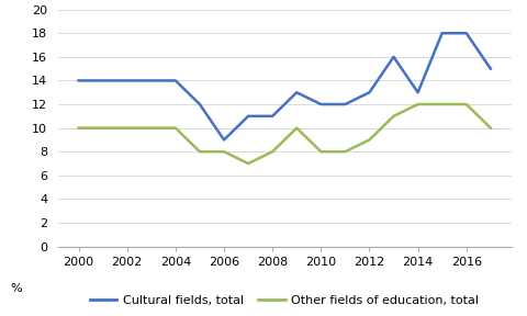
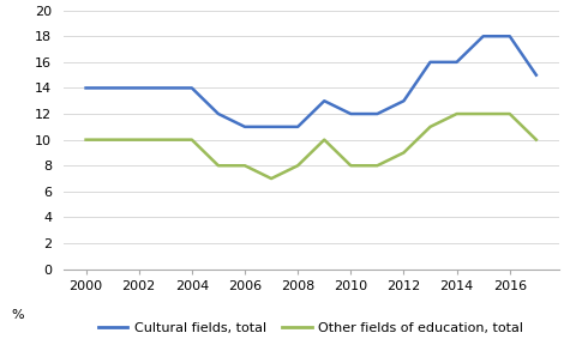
Cultural fields, total/2006: 9 -> 11
Cultural fields, total/2014: 13 -> 16
